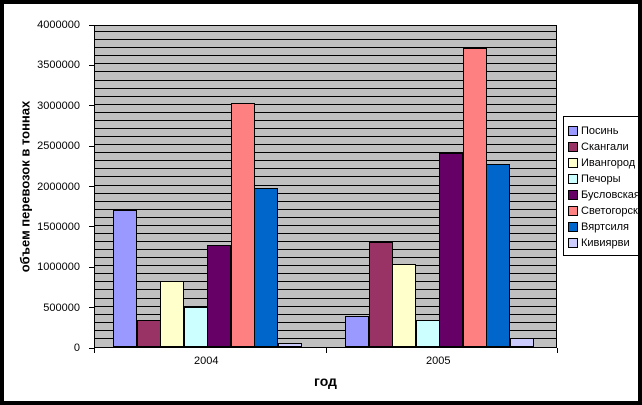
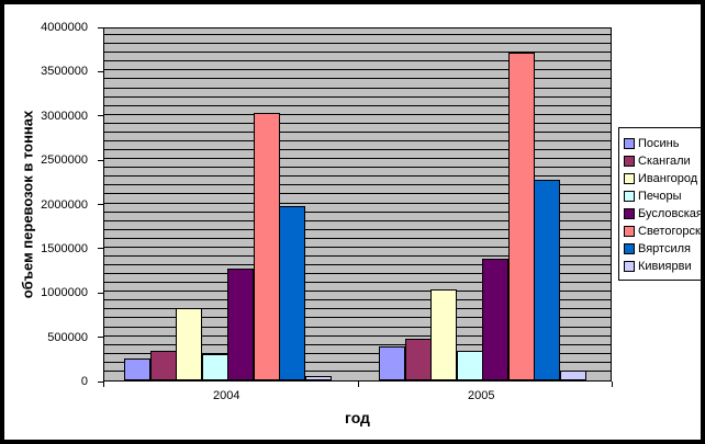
Посинь/2004: 1700000 -> 200000
Печоры/2004: 500000 -> 300000
Скангали/2005: 1300000 -> 500000
Бусловская/2005: 2400000 -> 1400000
